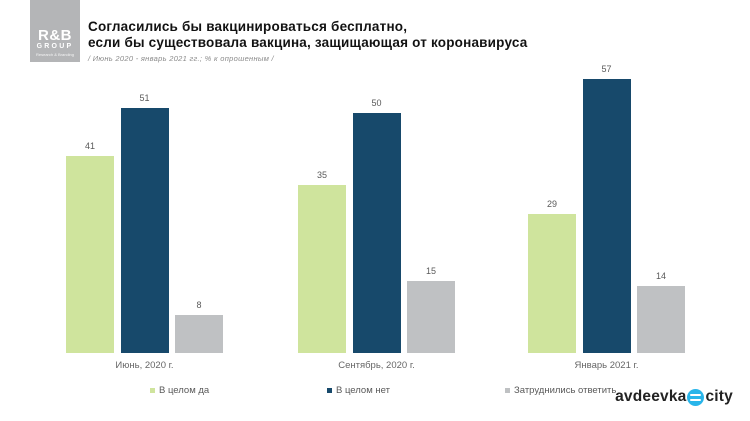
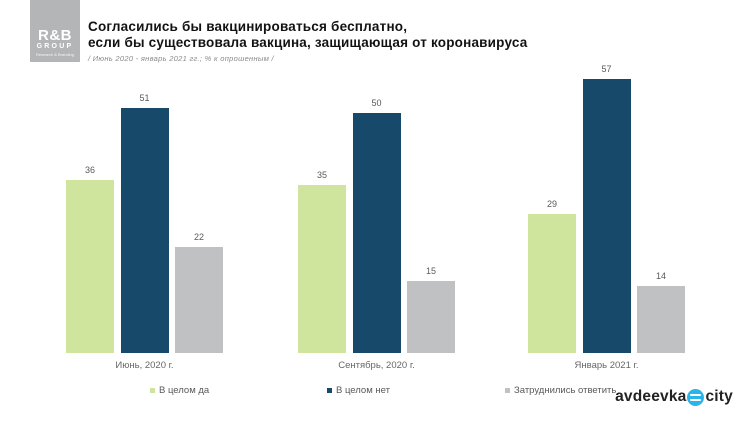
В целом да/Июнь, 2020 г.: 41 -> 36
Затруднились ответить/Июнь, 2020 г.: 8 -> 22
